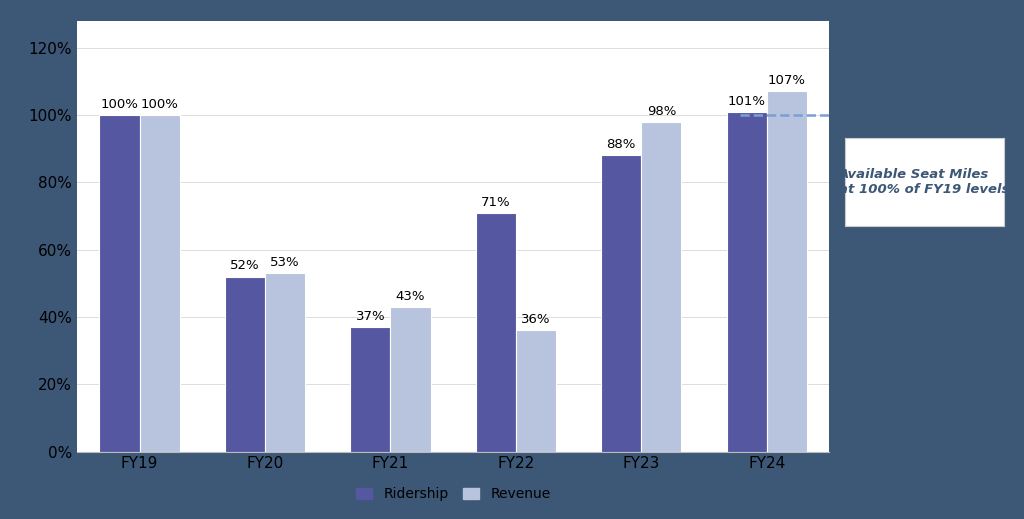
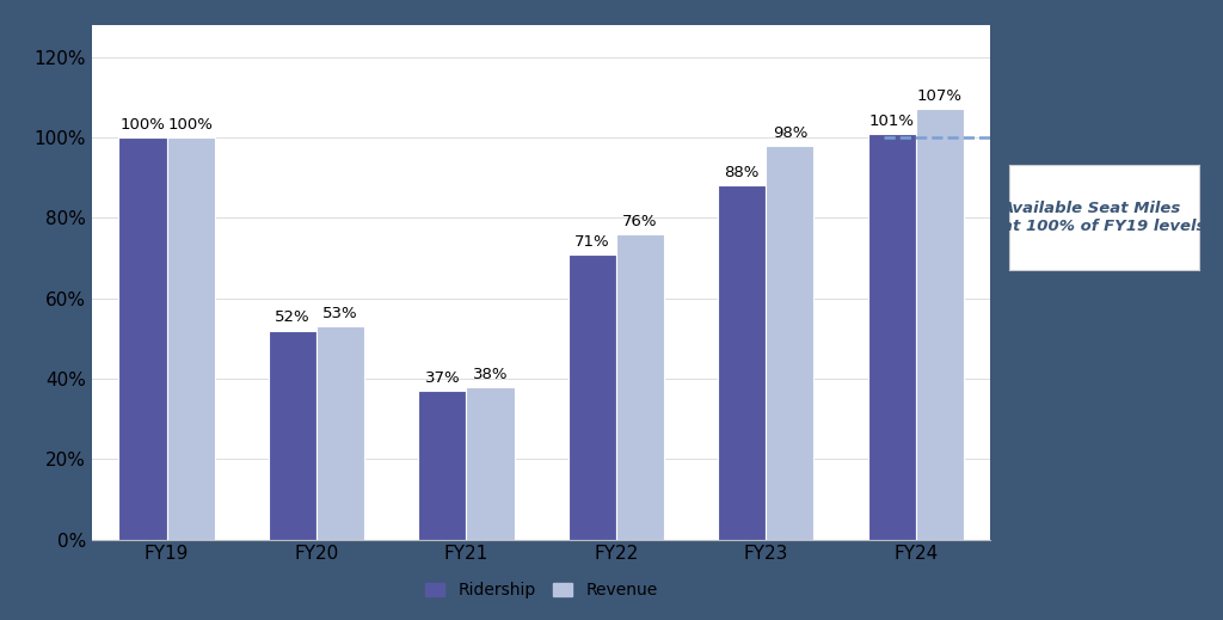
Revenue/FY21: 43% -> 38%
Revenue/FY22: 36% -> 76%
